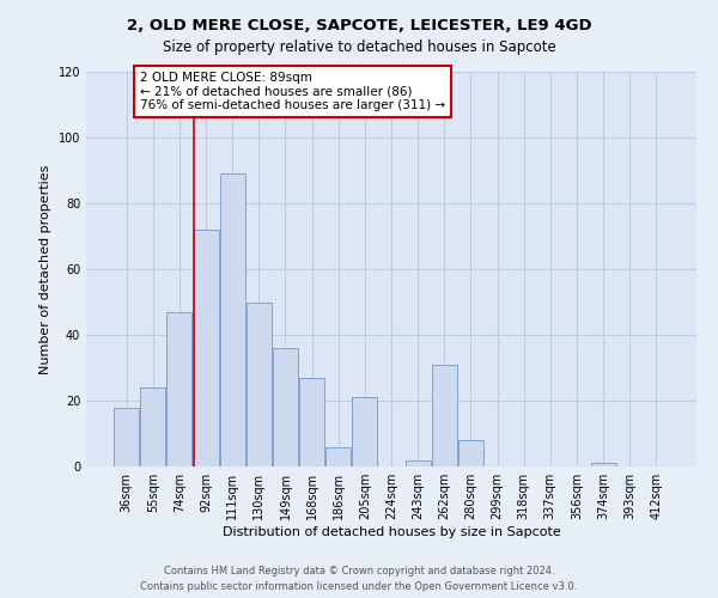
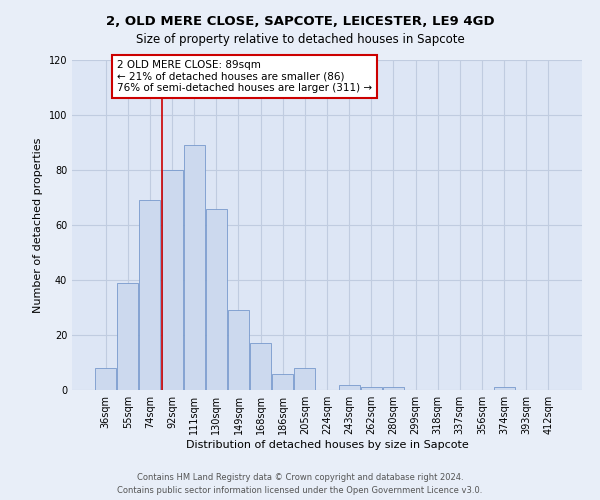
36sqm: 18 -> 8
55sqm: 24 -> 39
74sqm: 47 -> 69
92sqm: 72 -> 80
130sqm: 50 -> 66
149sqm: 36 -> 29
168sqm: 27 -> 17
205sqm: 21 -> 8
262sqm: 31 -> 1
280sqm: 8 -> 1
